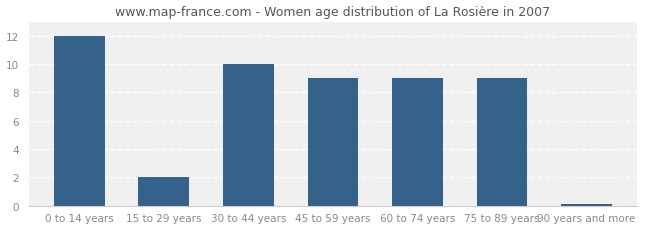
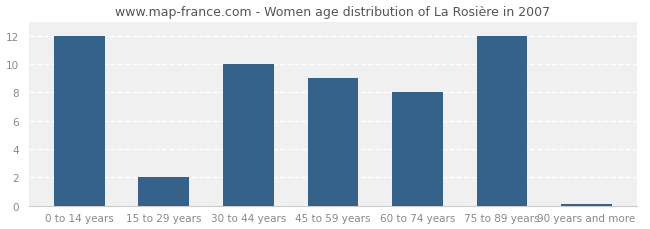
60 to 74 years: 9.0 -> 8.0
75 to 89 years: 9.0 -> 12.0
